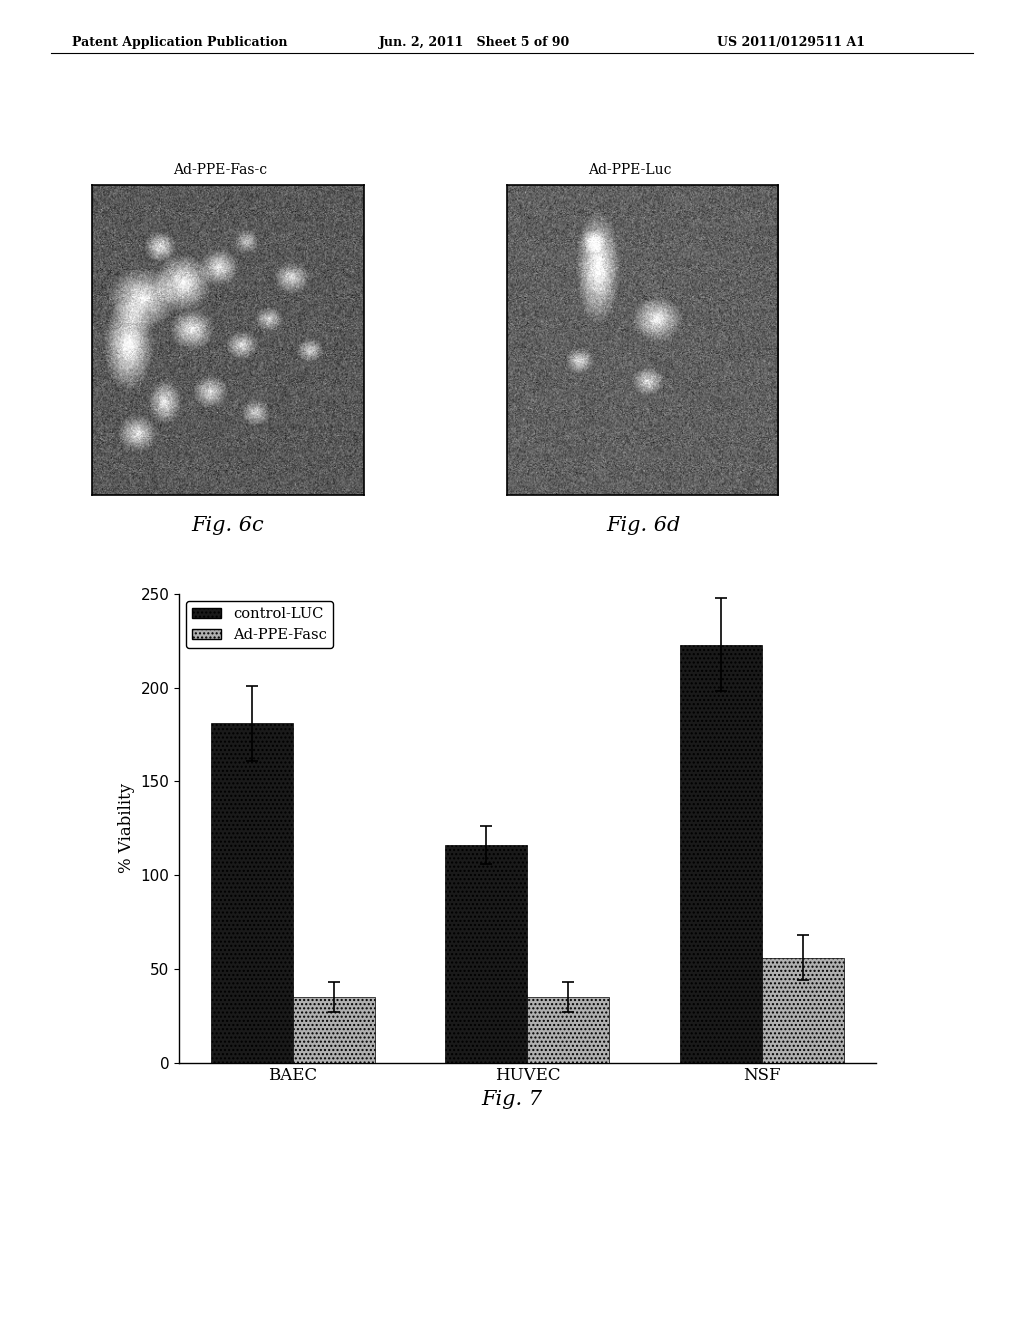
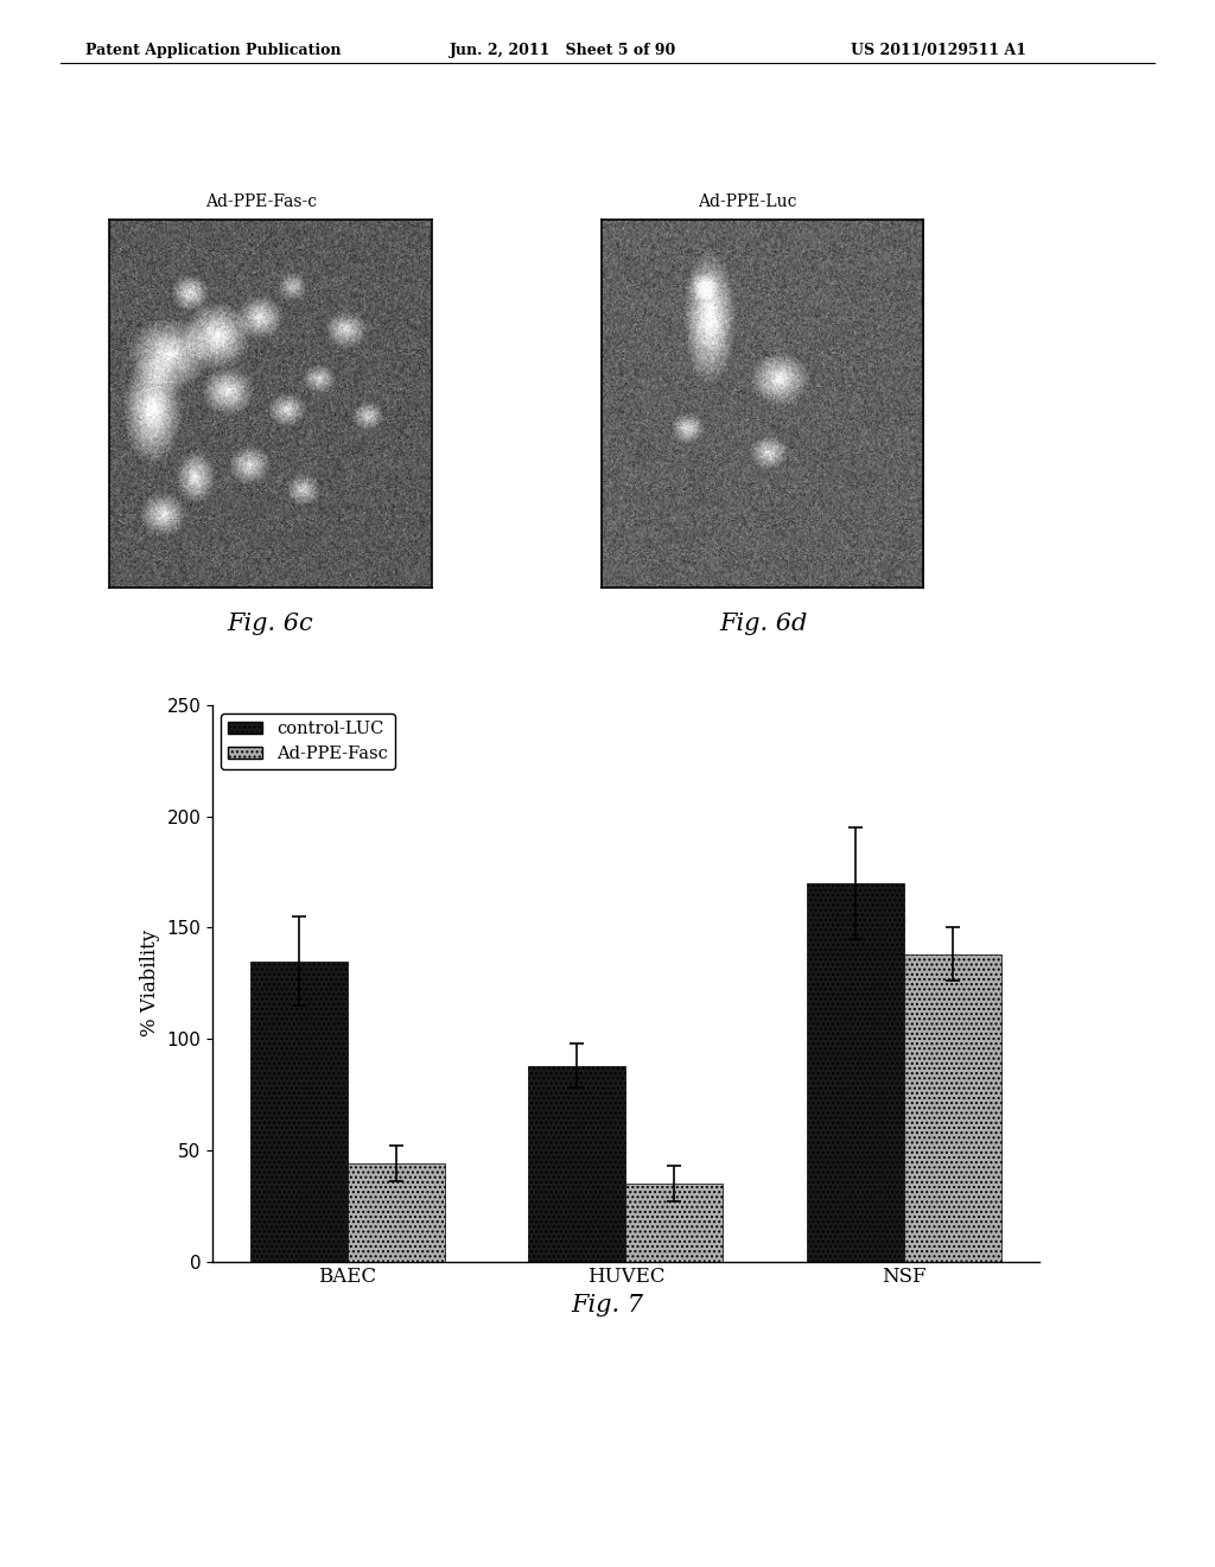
control-LUC/BAEC: 181 -> 135
Ad-PPE-Fasc/BAEC: 35 -> 44
control-LUC/HUVEC: 116 -> 88
control-LUC/NSF: 223 -> 170
Ad-PPE-Fasc/NSF: 56 -> 138
